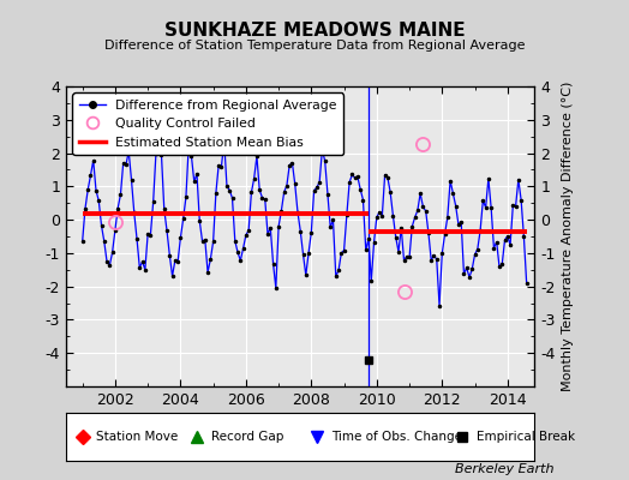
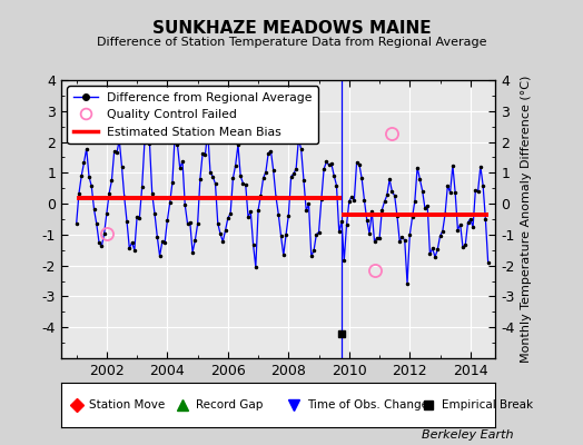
Quality Control Failed/2002: -0.05 -> -0.95
